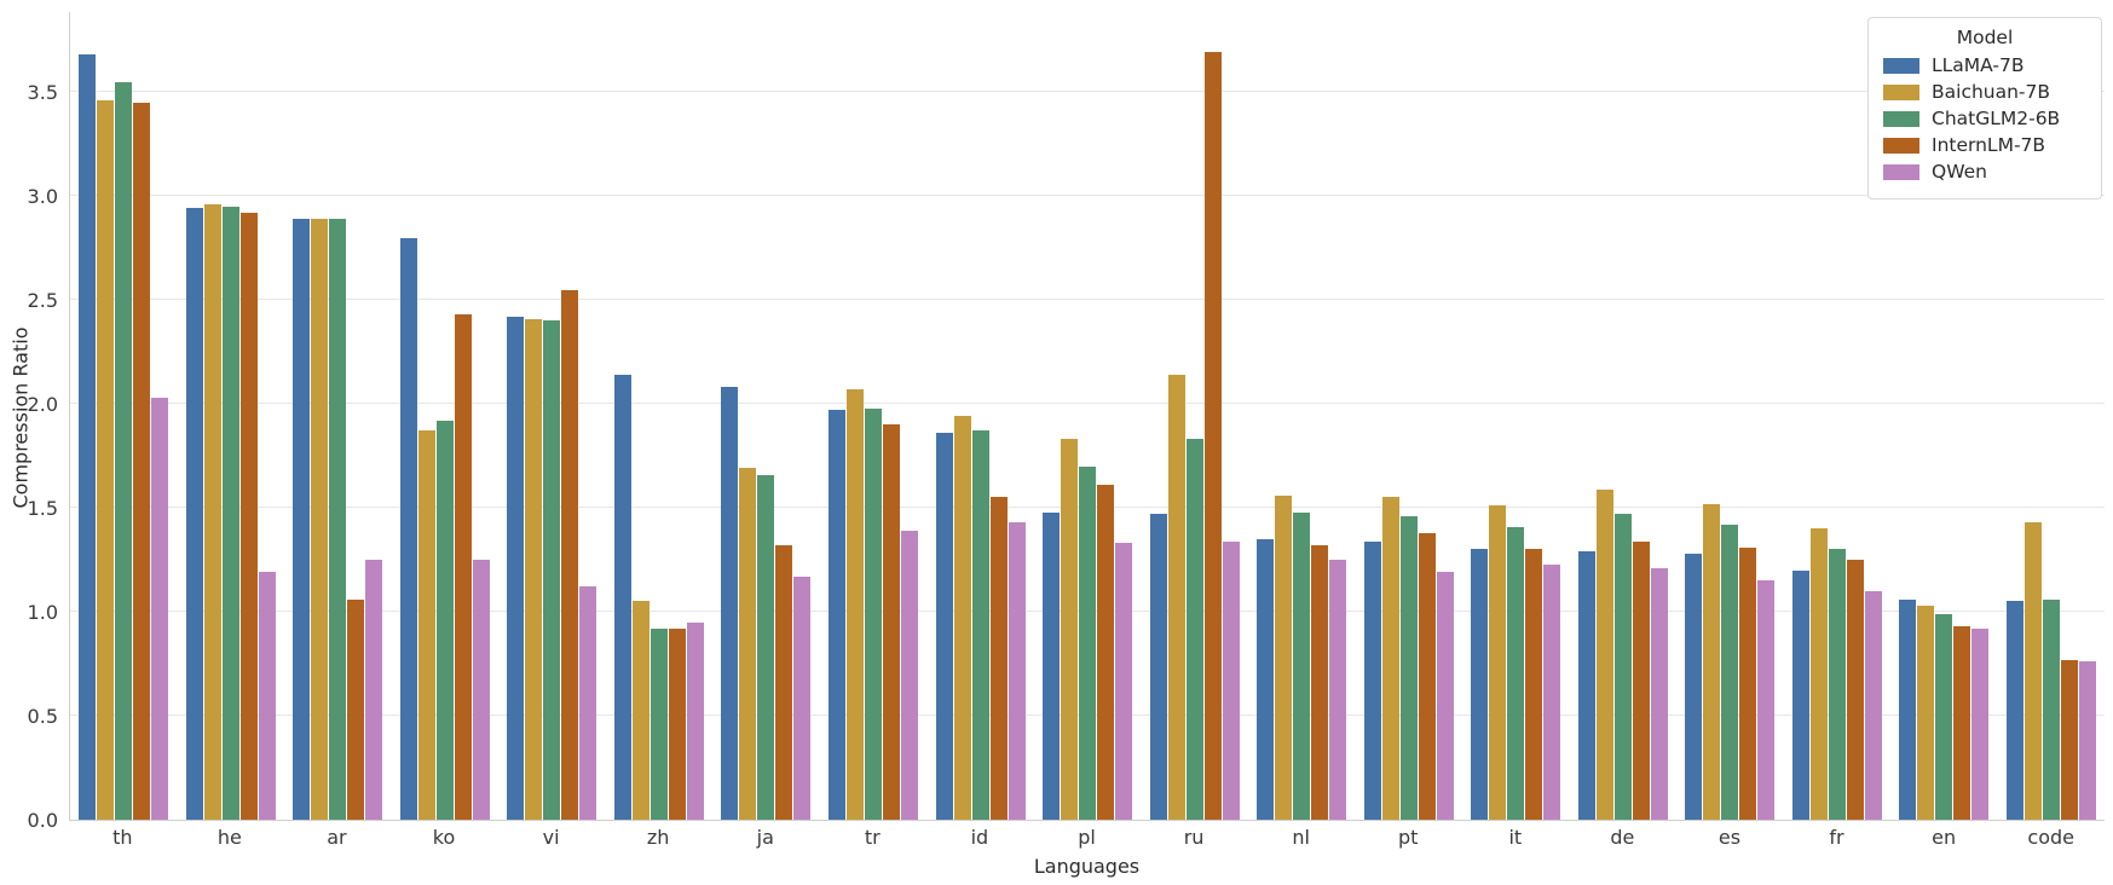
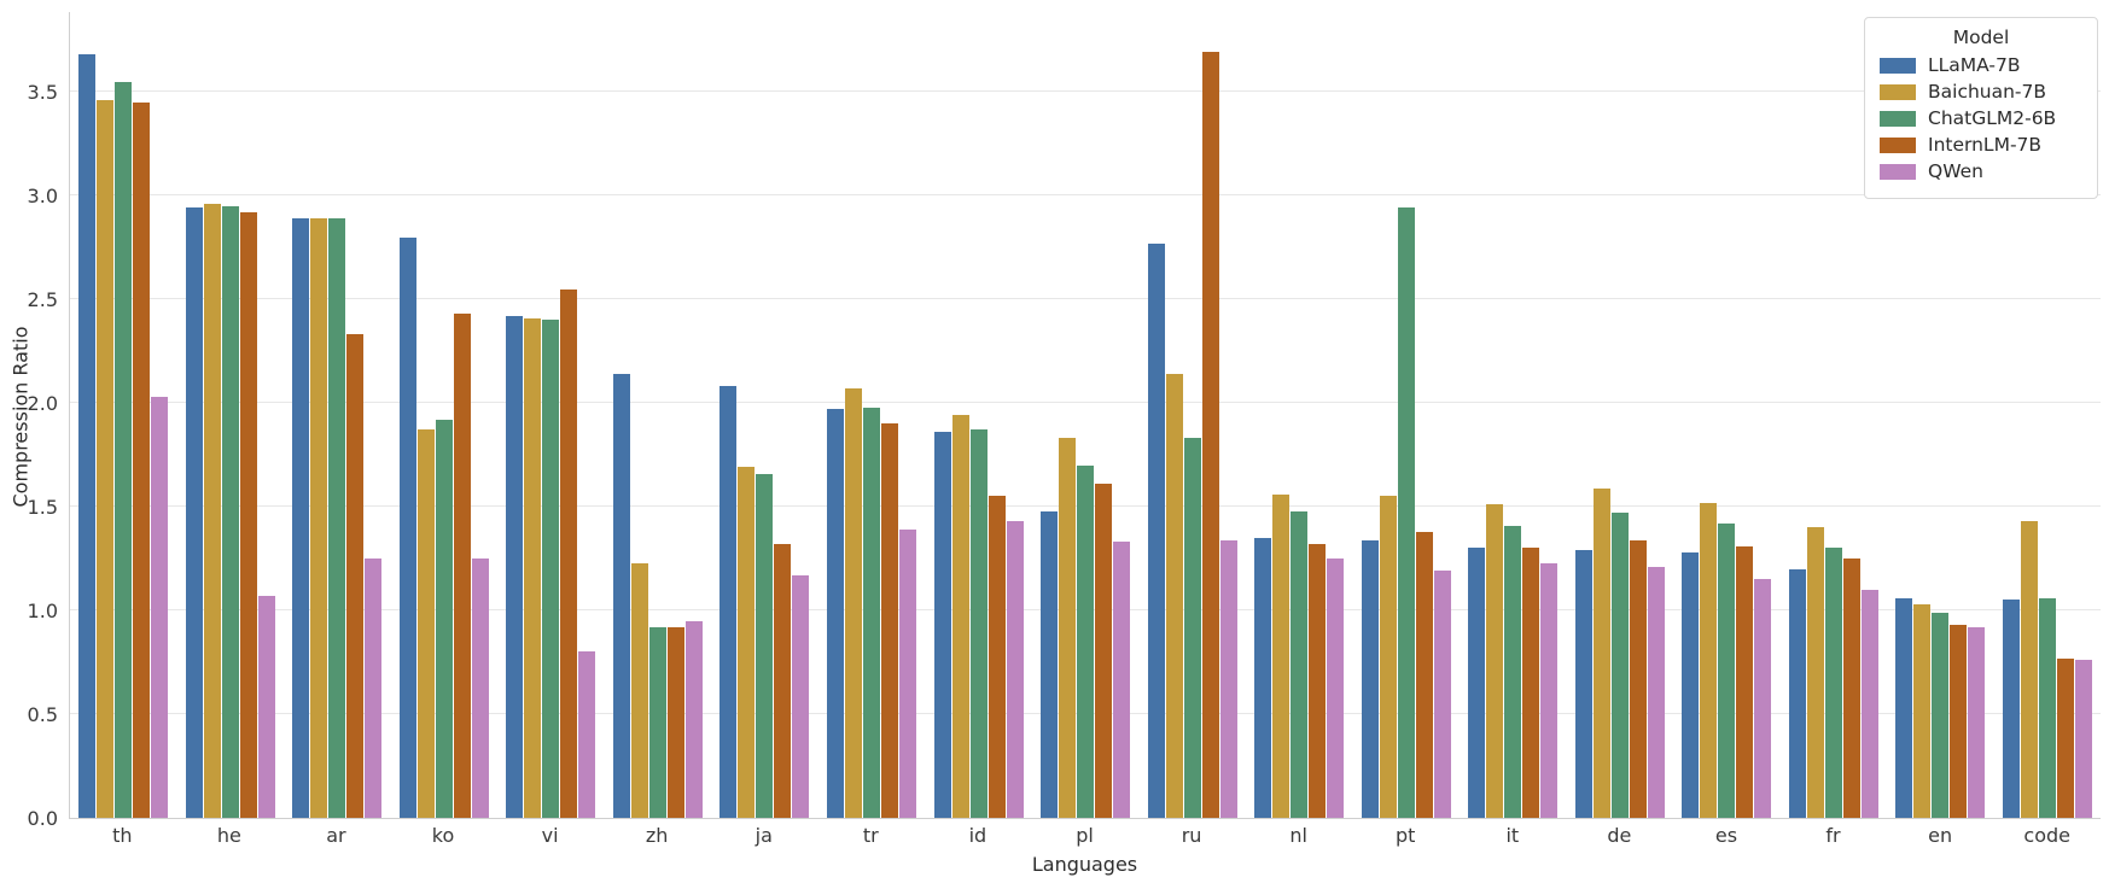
QWen/he: 1.19 -> 1.07
InternLM-7B/ar: 1.06 -> 2.33
QWen/vi: 1.12 -> 0.80
Baichuan-7B/zh: 1.05 -> 1.23
LLaMA-7B/ru: 1.47 -> 2.77
ChatGLM2-6B/pt: 1.46 -> 2.94
